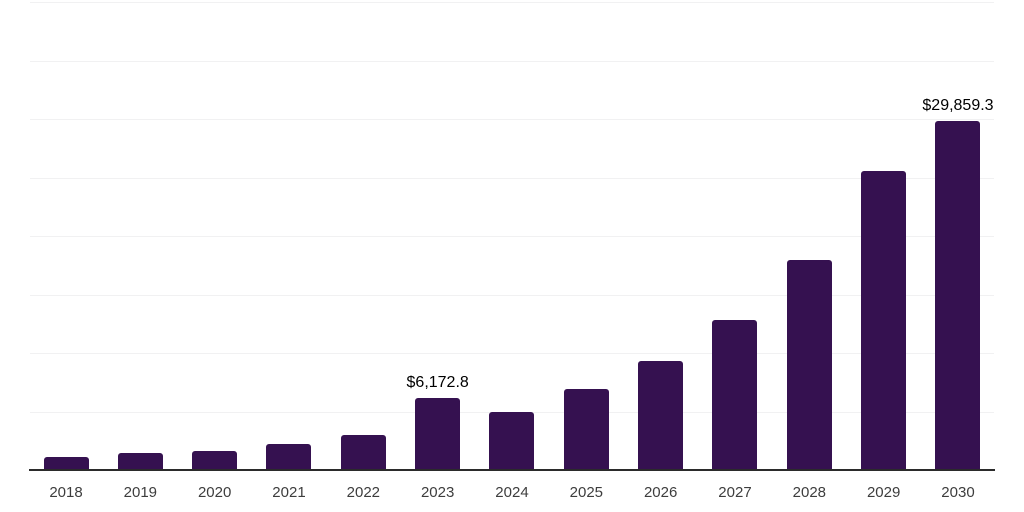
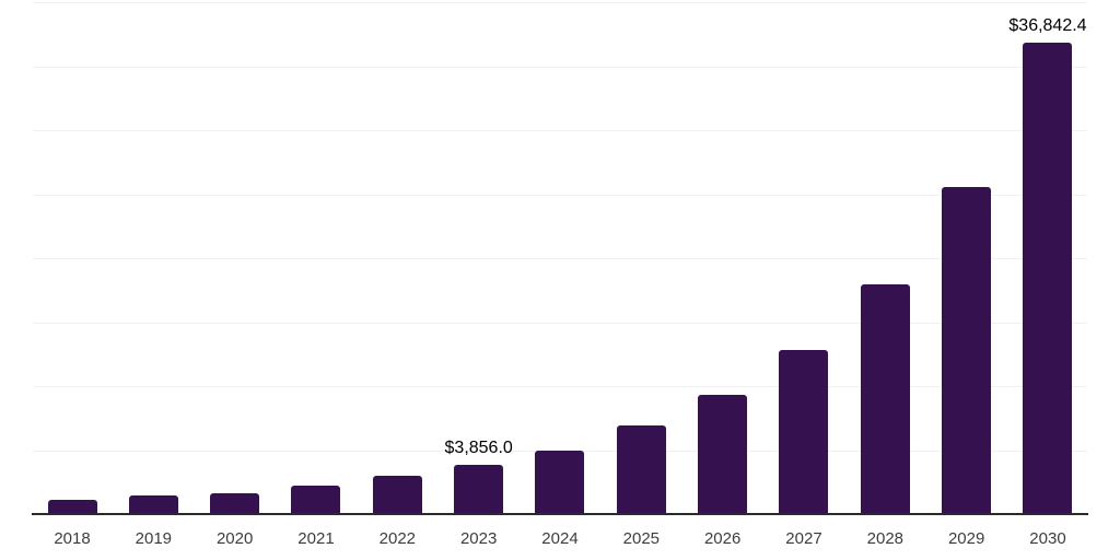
2023: $6,172.8 -> $3,856.0
2030: $29,859.3 -> $36,842.4
